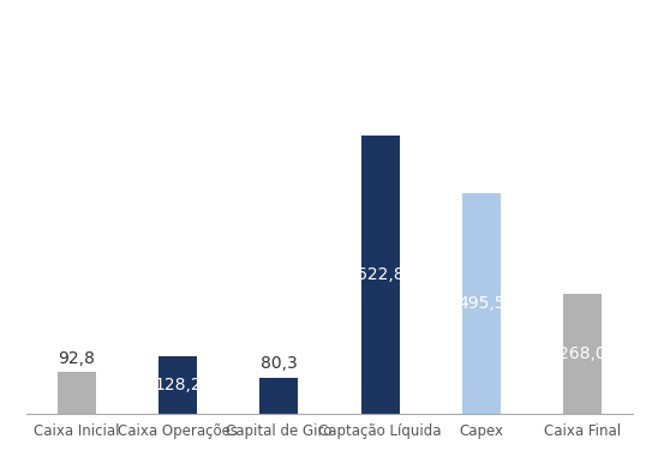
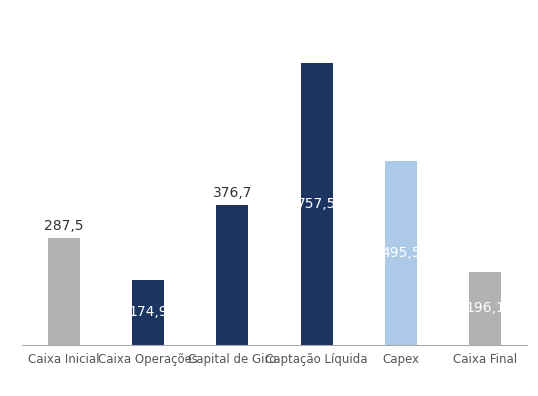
Caixa Inicial: 92,8 -> 287,5
Caixa Operações: 128,2 -> 174,9
Capital de Giro: 80,3 -> 376,7
Captação Líquida: 622,8 -> 757,5
Caixa Final: 268,0 -> 196,1
